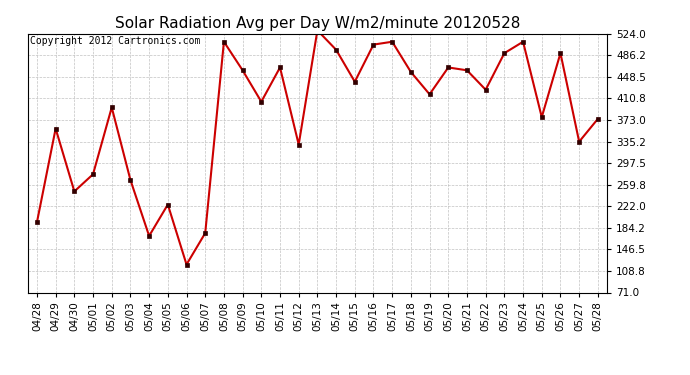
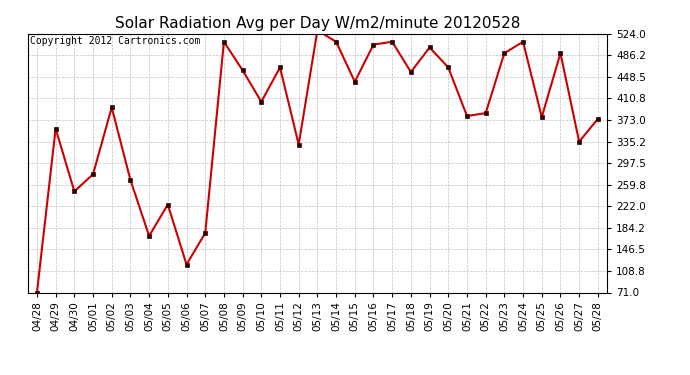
04/28: 194 -> 71
05/14: 496 -> 510
05/19: 418 -> 500
05/21: 460 -> 380
05/22: 426 -> 385
